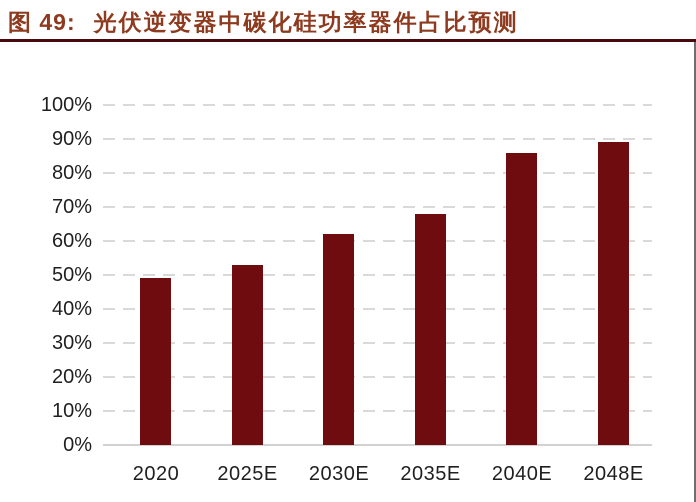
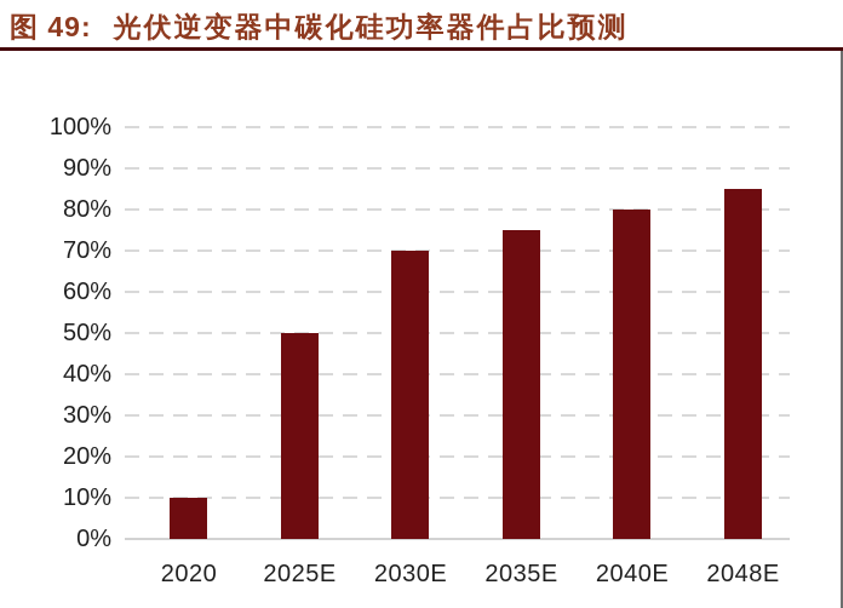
2020: 49% -> 10%
2025E: 53% -> 50%
2030E: 62% -> 70%
2035E: 68% -> 75%
2040E: 86% -> 80%
2048E: 89% -> 85%
